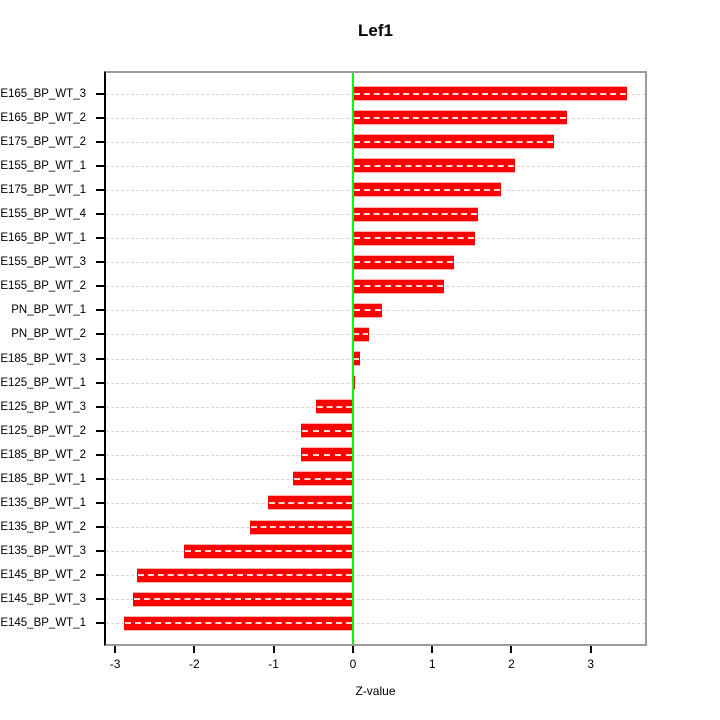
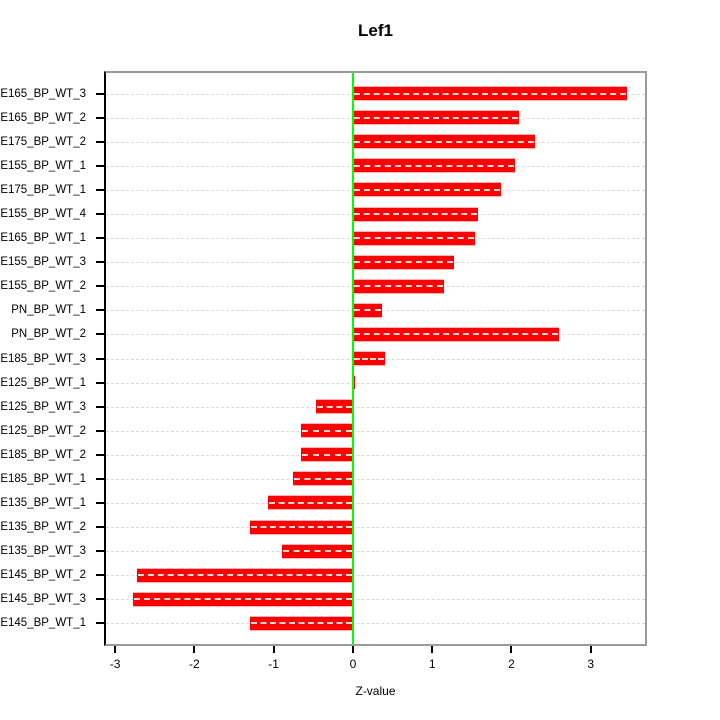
E165_BP_WT_2: 2.7 -> 2.1
E175_BP_WT_2: 2.5 -> 2.3
PN_BP_WT_2: 0.2 -> 2.6
E185_BP_WT_3: 0.1 -> 0.4
E135_BP_WT_3: -2.1 -> -0.9
E145_BP_WT_1: -2.9 -> -1.3
